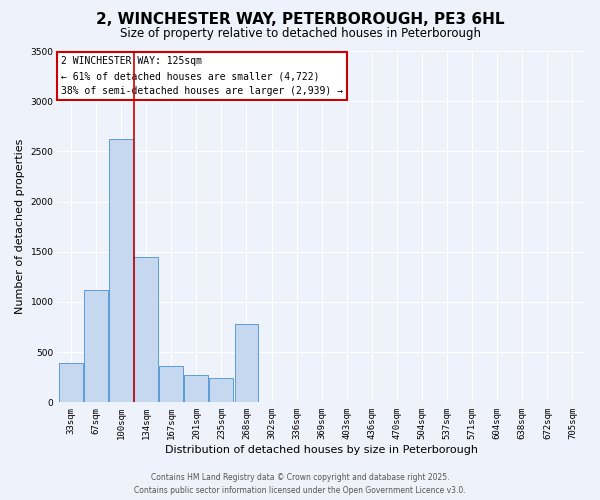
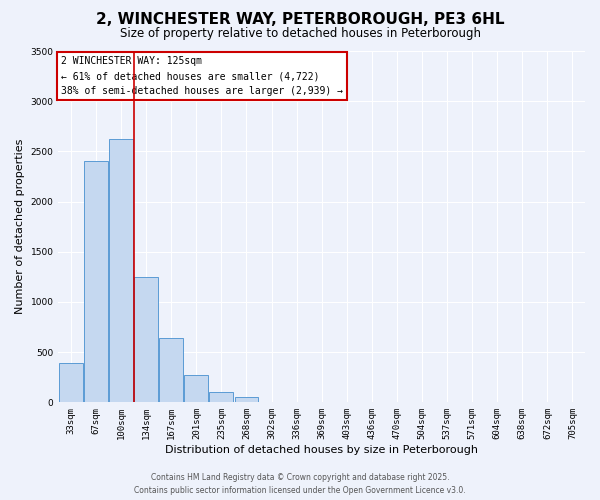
67sqm: 1120 -> 2400
134sqm: 1450 -> 1250
167sqm: 360 -> 640
235sqm: 240 -> 100
268sqm: 780 -> 60
